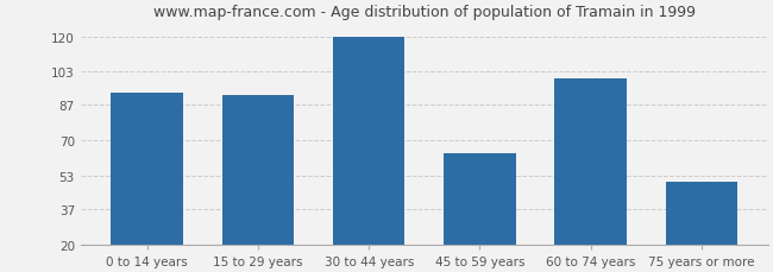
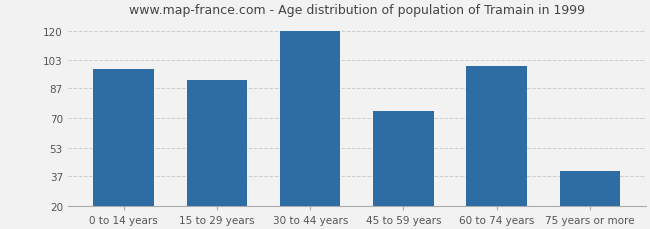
0 to 14 years: 93 -> 98
45 to 59 years: 64 -> 74
75 years or more: 50 -> 40
